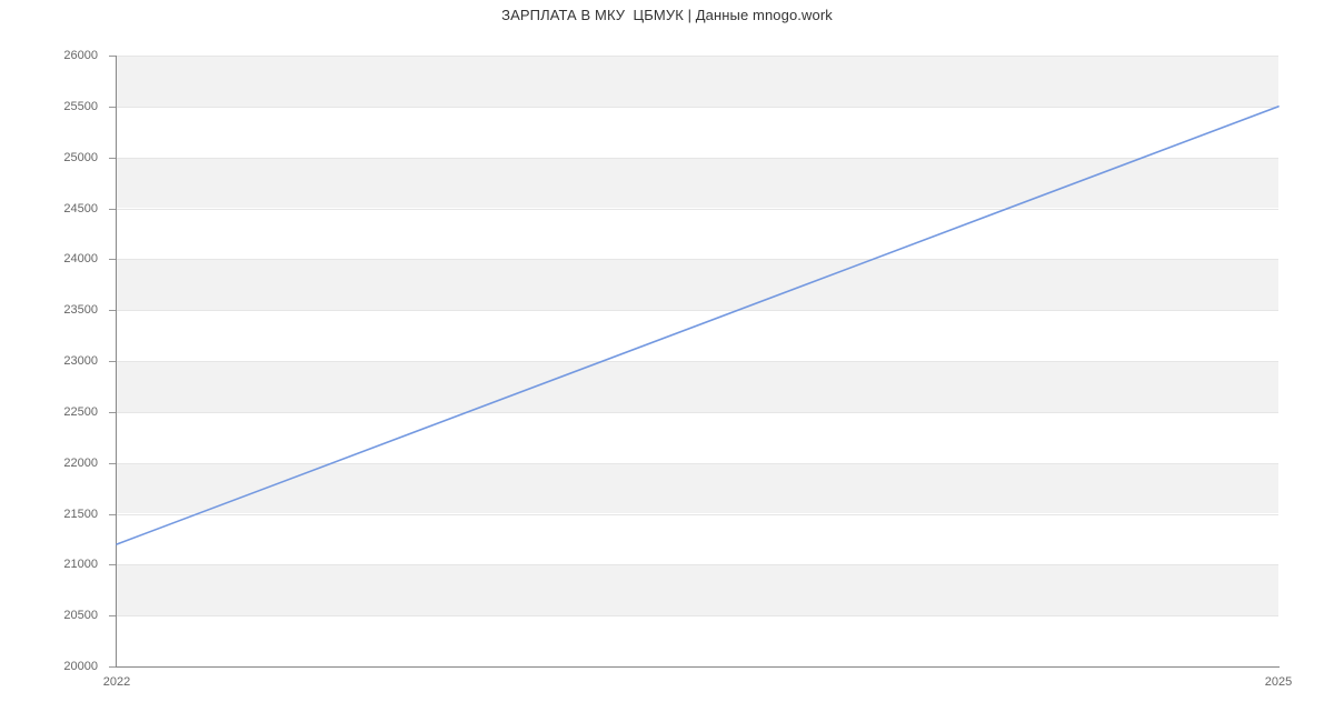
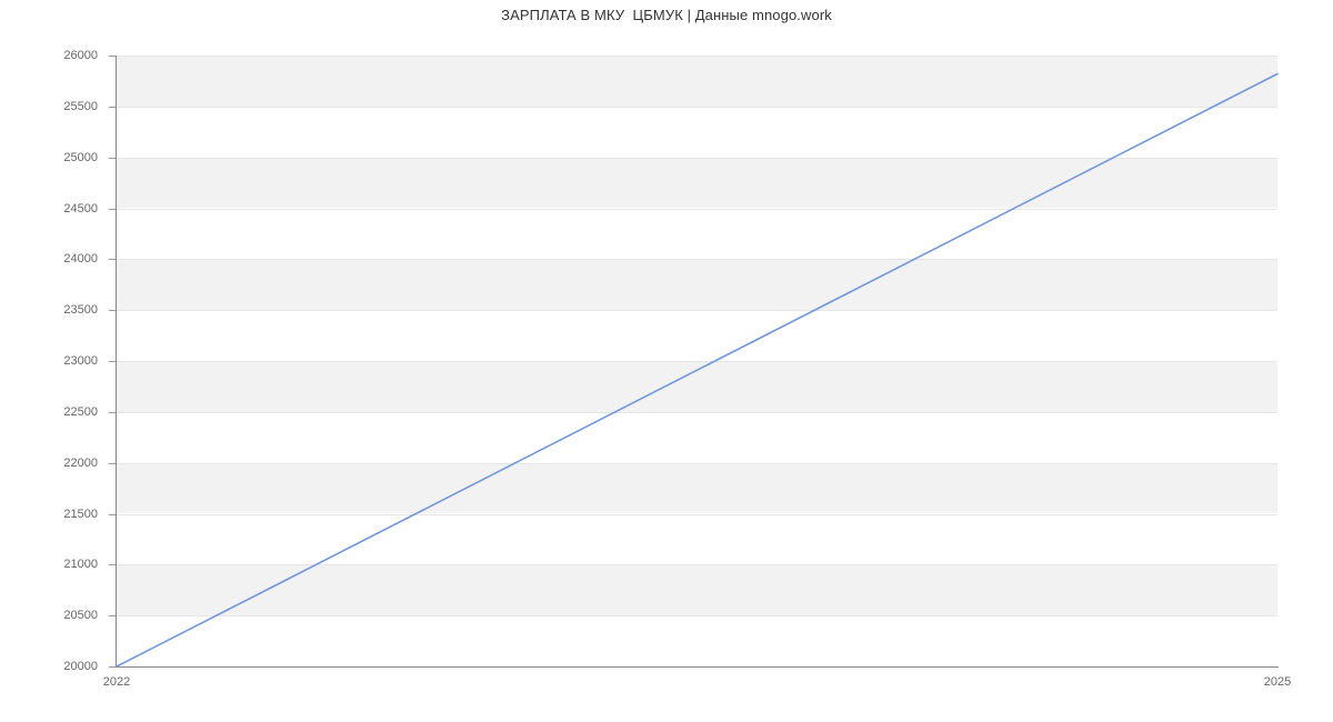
2022: 21200 -> 20000
2025: 25500 -> 25800
